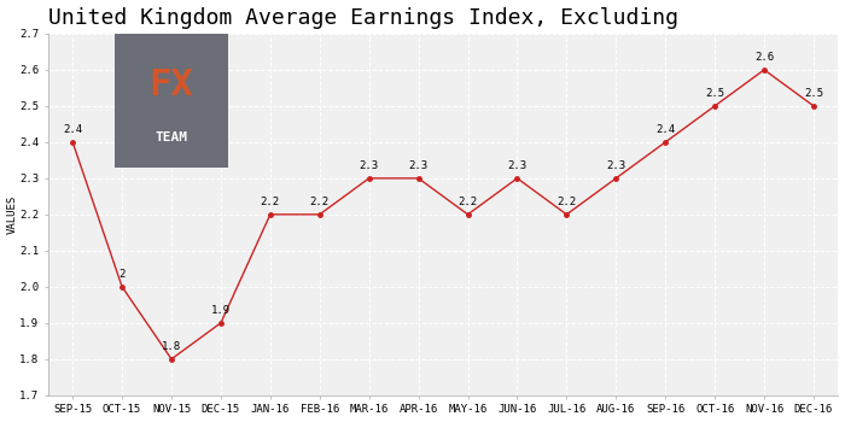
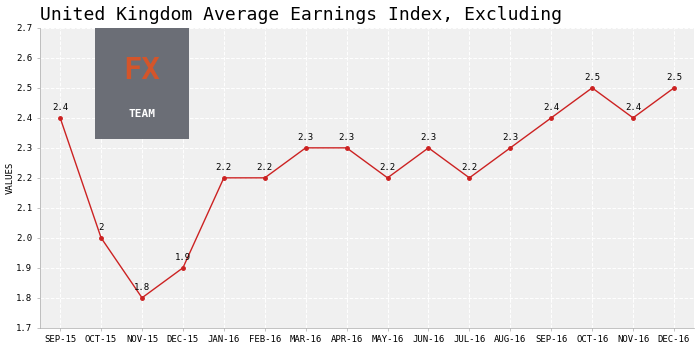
NOV-16: 2.6 -> 2.4
